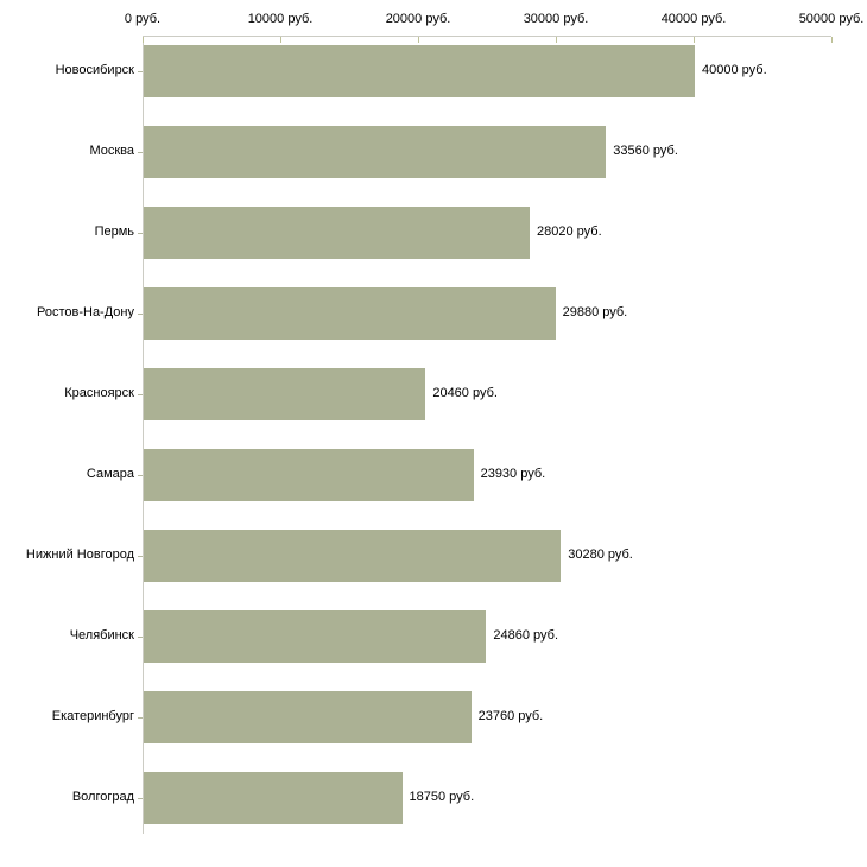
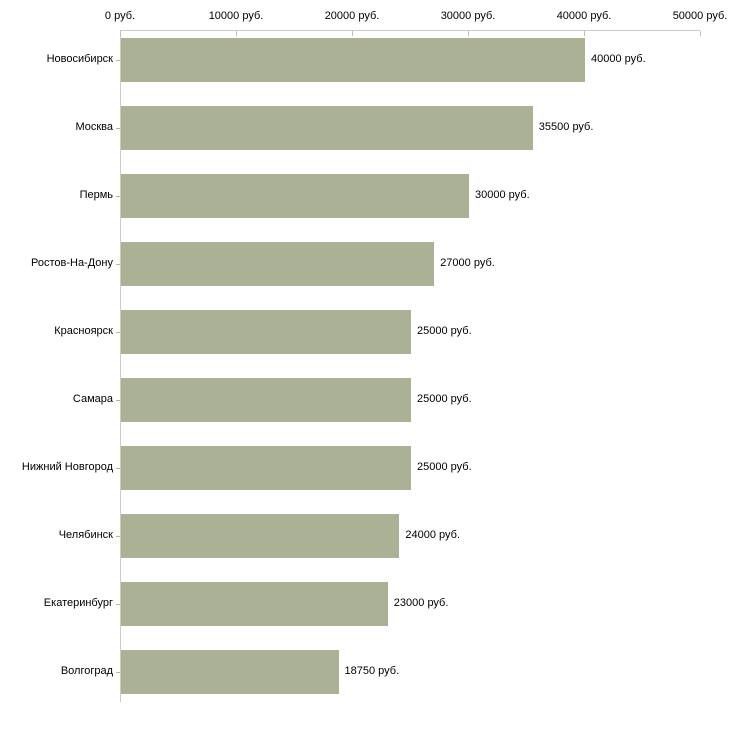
Москва: 33560 -> 35500
Пермь: 28020 -> 30000
Ростов-На-Дону: 29880 -> 27000
Красноярск: 20460 -> 25000
Самара: 23930 -> 25000
Нижний Новгород: 30280 -> 25000
Челябинск: 24860 -> 24000
Екатеринбург: 23760 -> 23000
